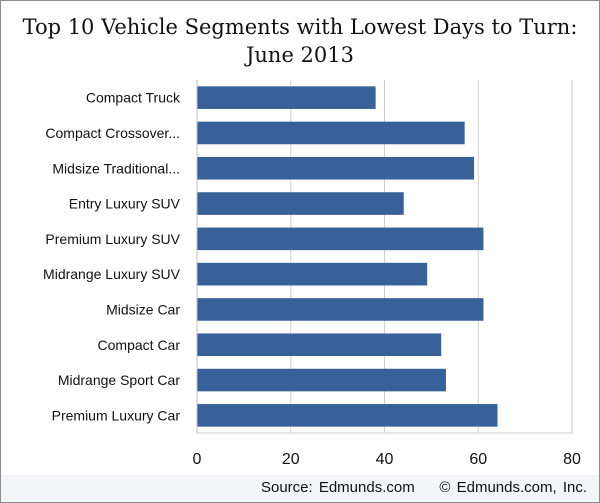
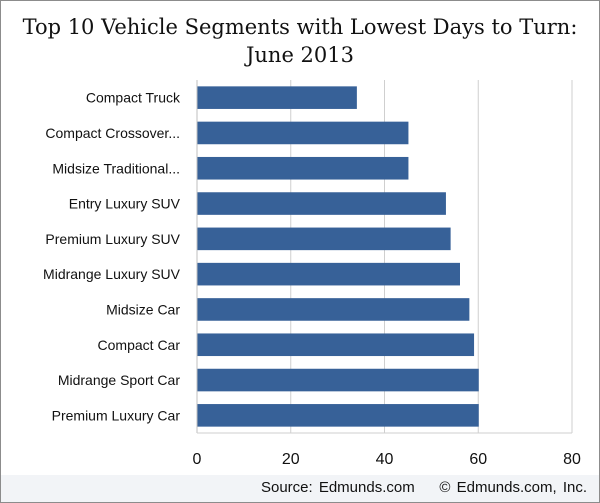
Compact Truck: 38 -> 34
Compact Crossover...: 57 -> 45
Midsize Traditional...: 59 -> 45
Entry Luxury SUV: 44 -> 53
Premium Luxury SUV: 61 -> 54
Midrange Luxury SUV: 49 -> 56
Midsize Car: 61 -> 58
Compact Car: 52 -> 59
Midrange Sport Car: 53 -> 60
Premium Luxury Car: 64 -> 60
